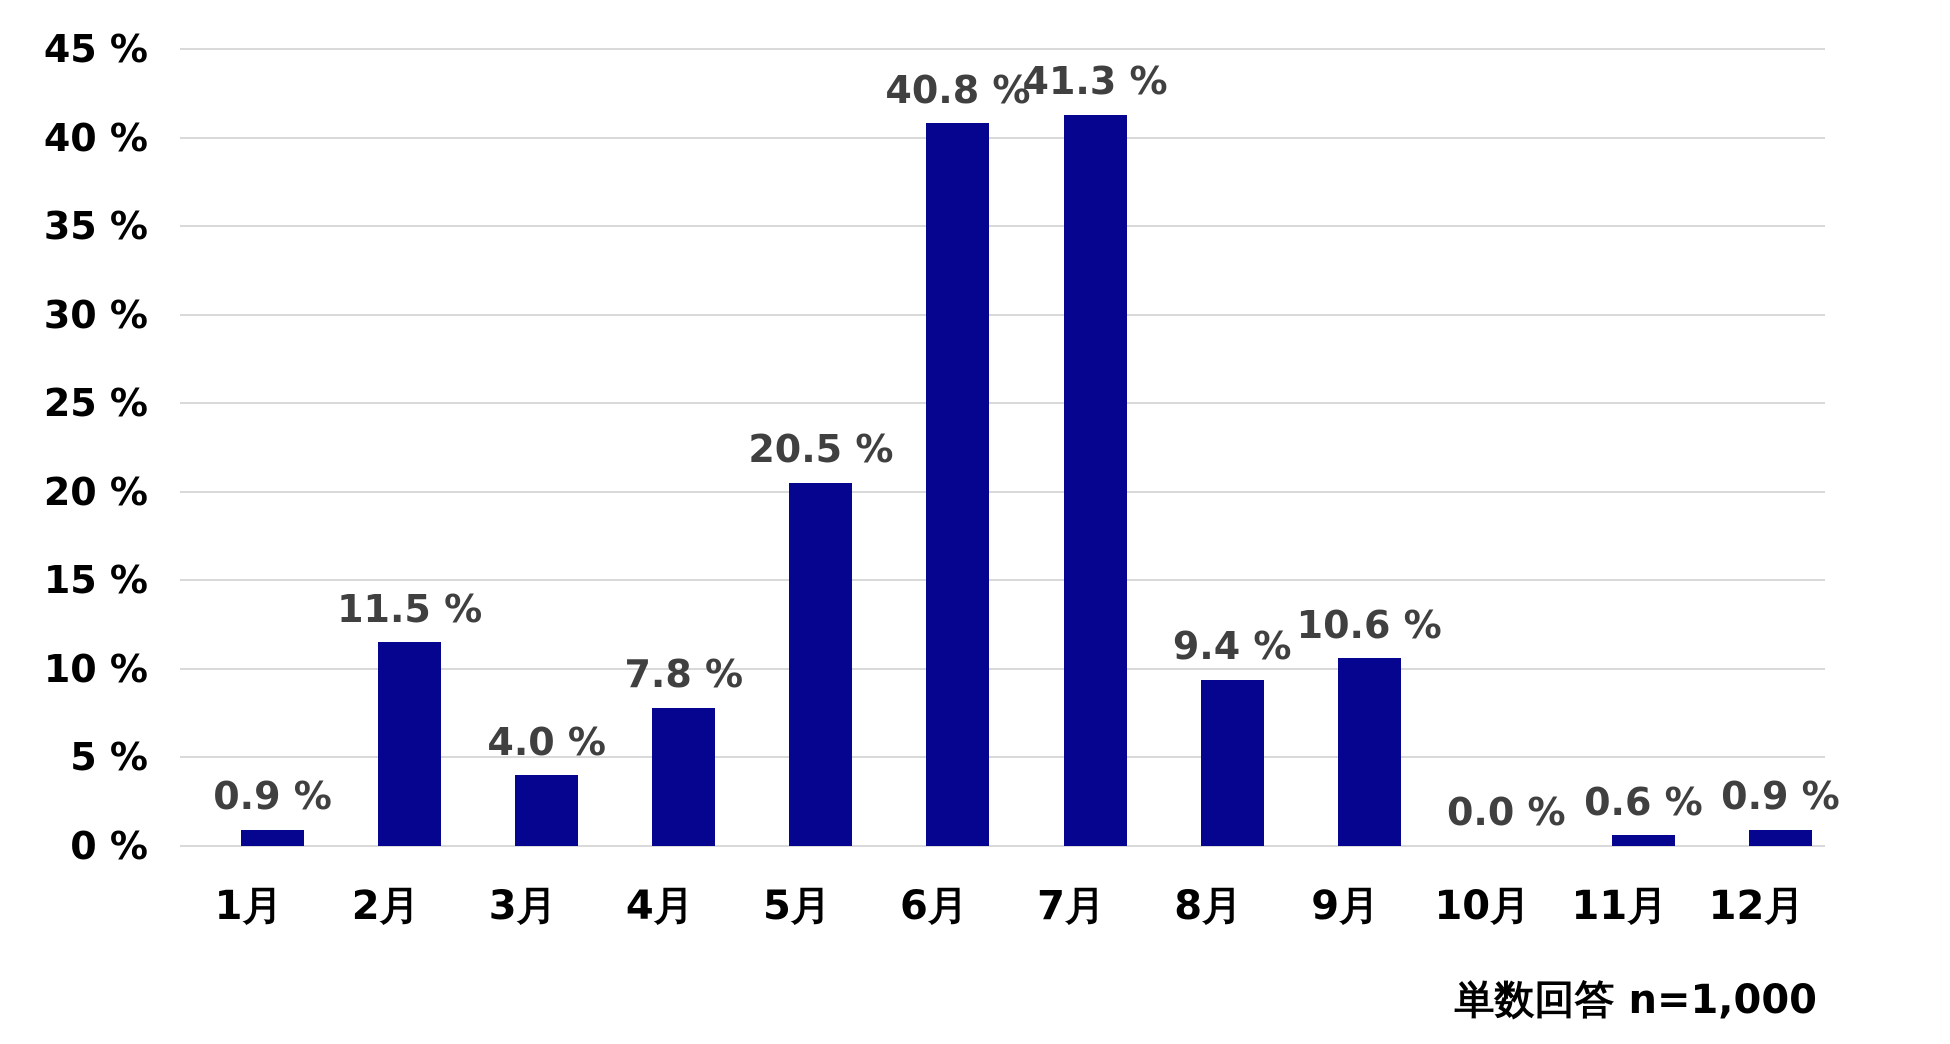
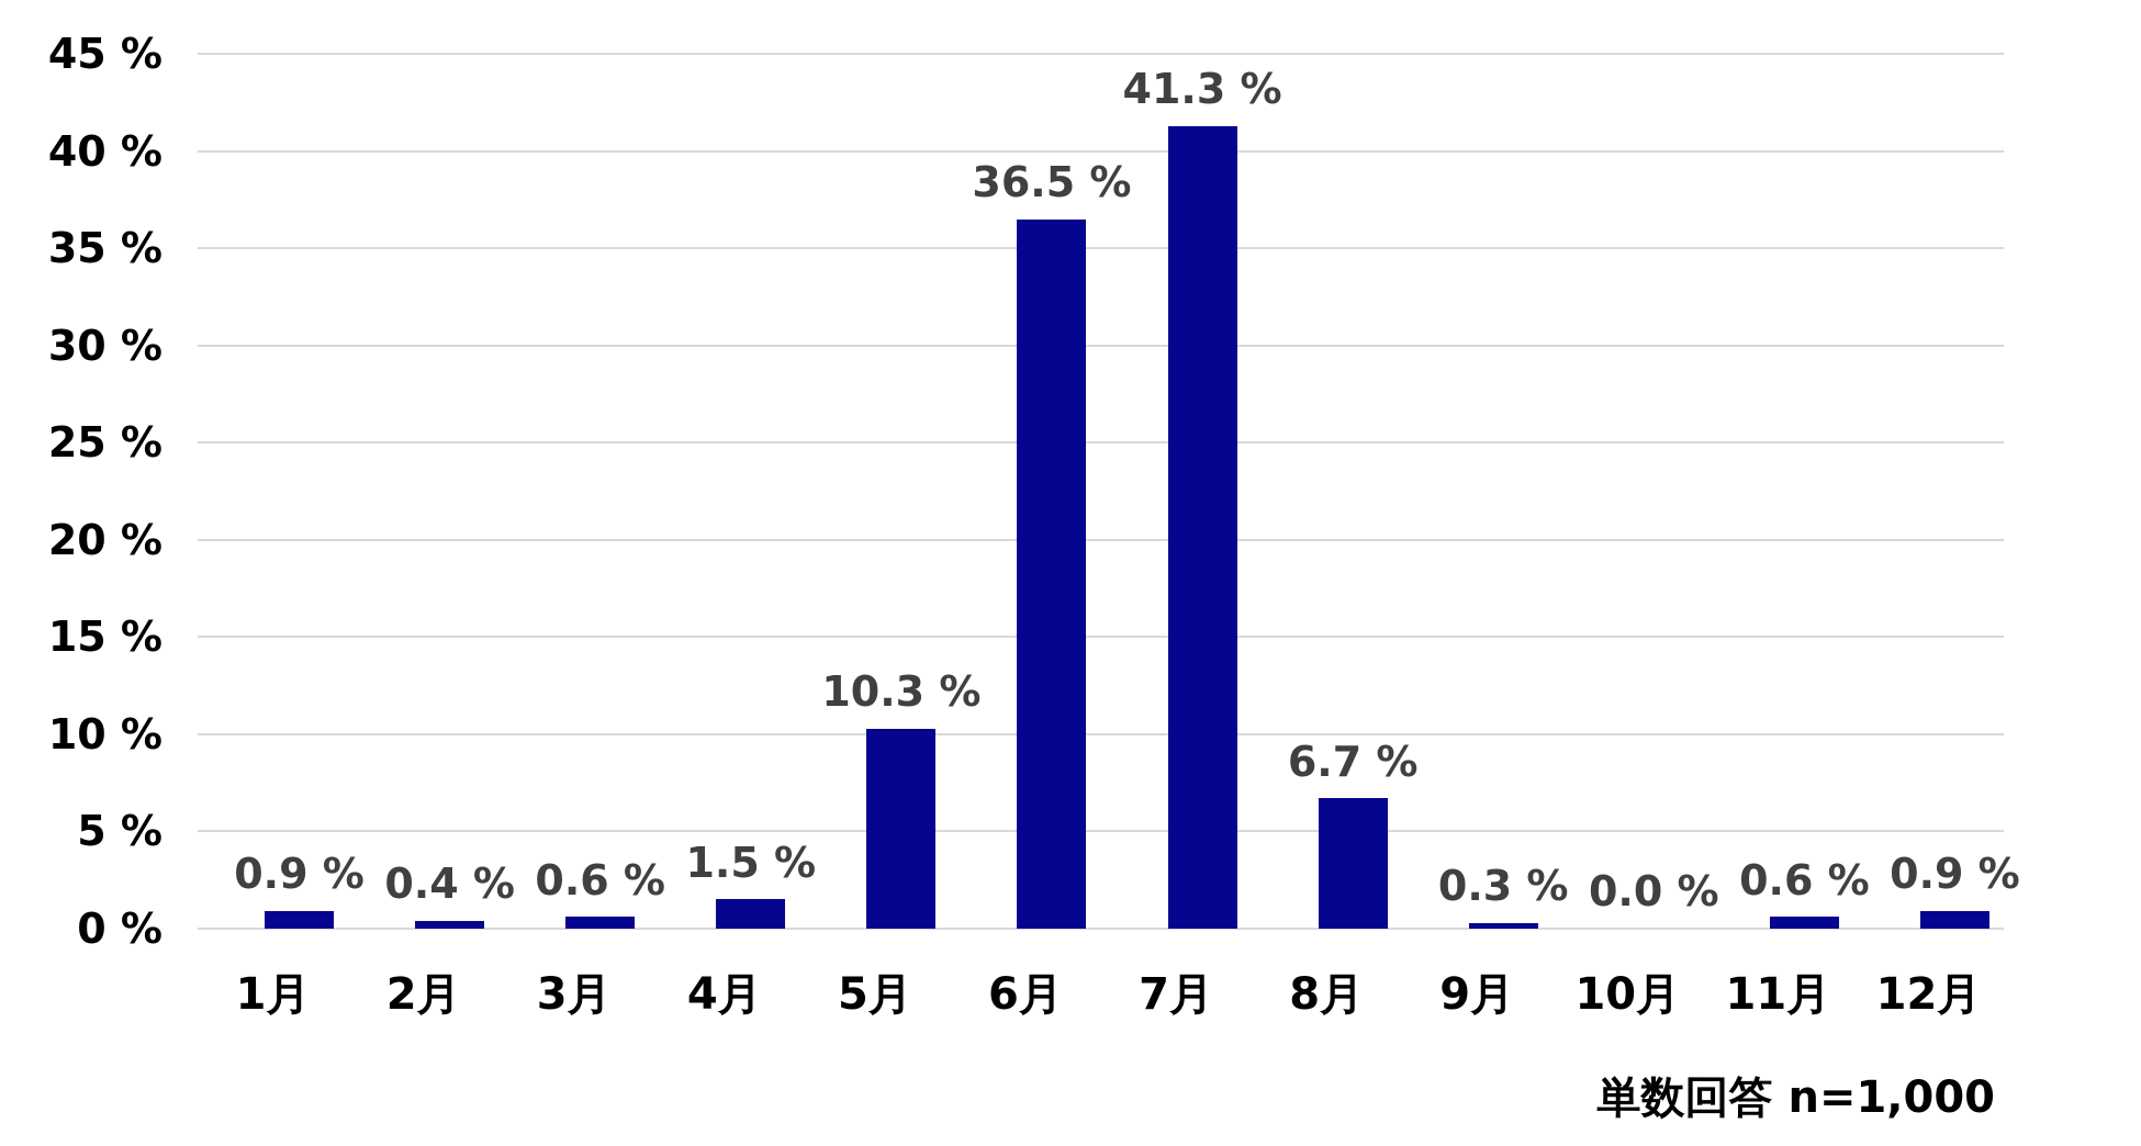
2月: 11.5 -> 0.4
3月: 4.0 -> 0.6
4月: 7.8 -> 1.5
5月: 20.5 -> 10.3
6月: 40.8 -> 36.5
8月: 9.4 -> 6.7
9月: 10.6 -> 0.3
